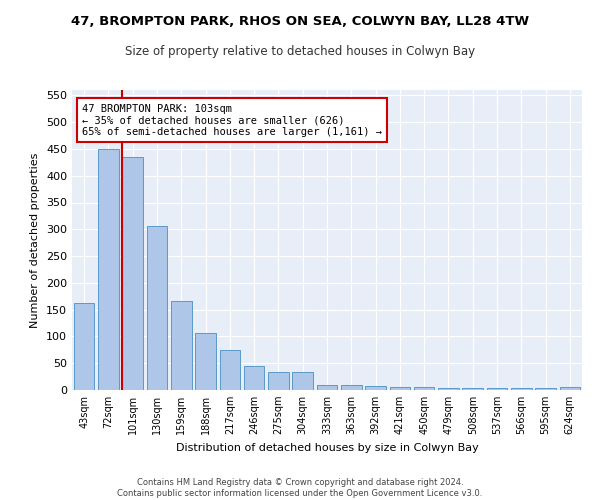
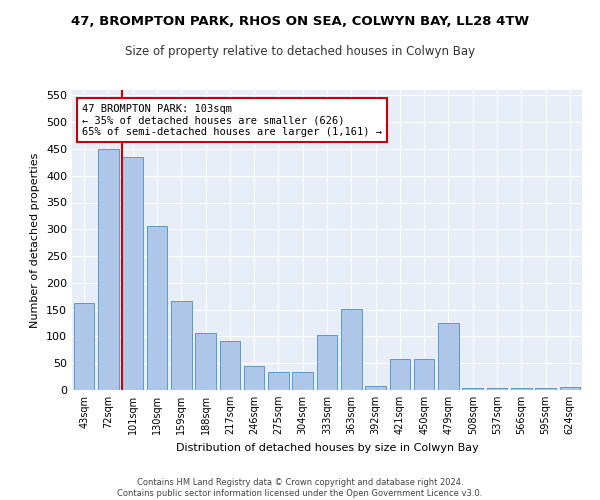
217sqm: 74 -> 92
333sqm: 10 -> 102
363sqm: 10 -> 152
421sqm: 5 -> 58
450sqm: 5 -> 58
479sqm: 3 -> 126
